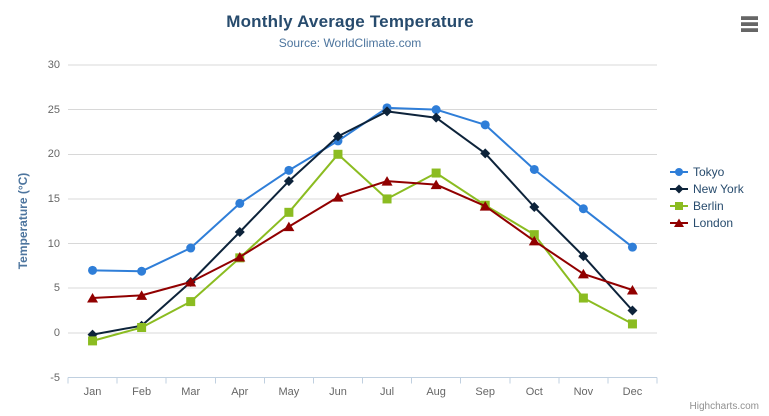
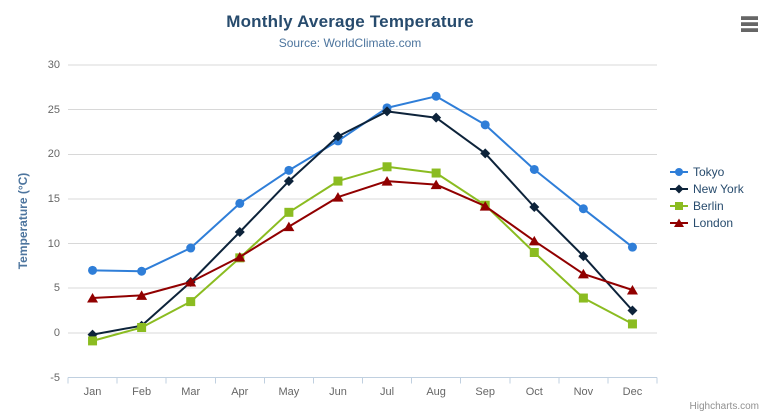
Berlin/Jun: 20 -> 17
Berlin/Jul: 15 -> 19
Tokyo/Aug: 25 -> 26
Berlin/Oct: 11 -> 9
